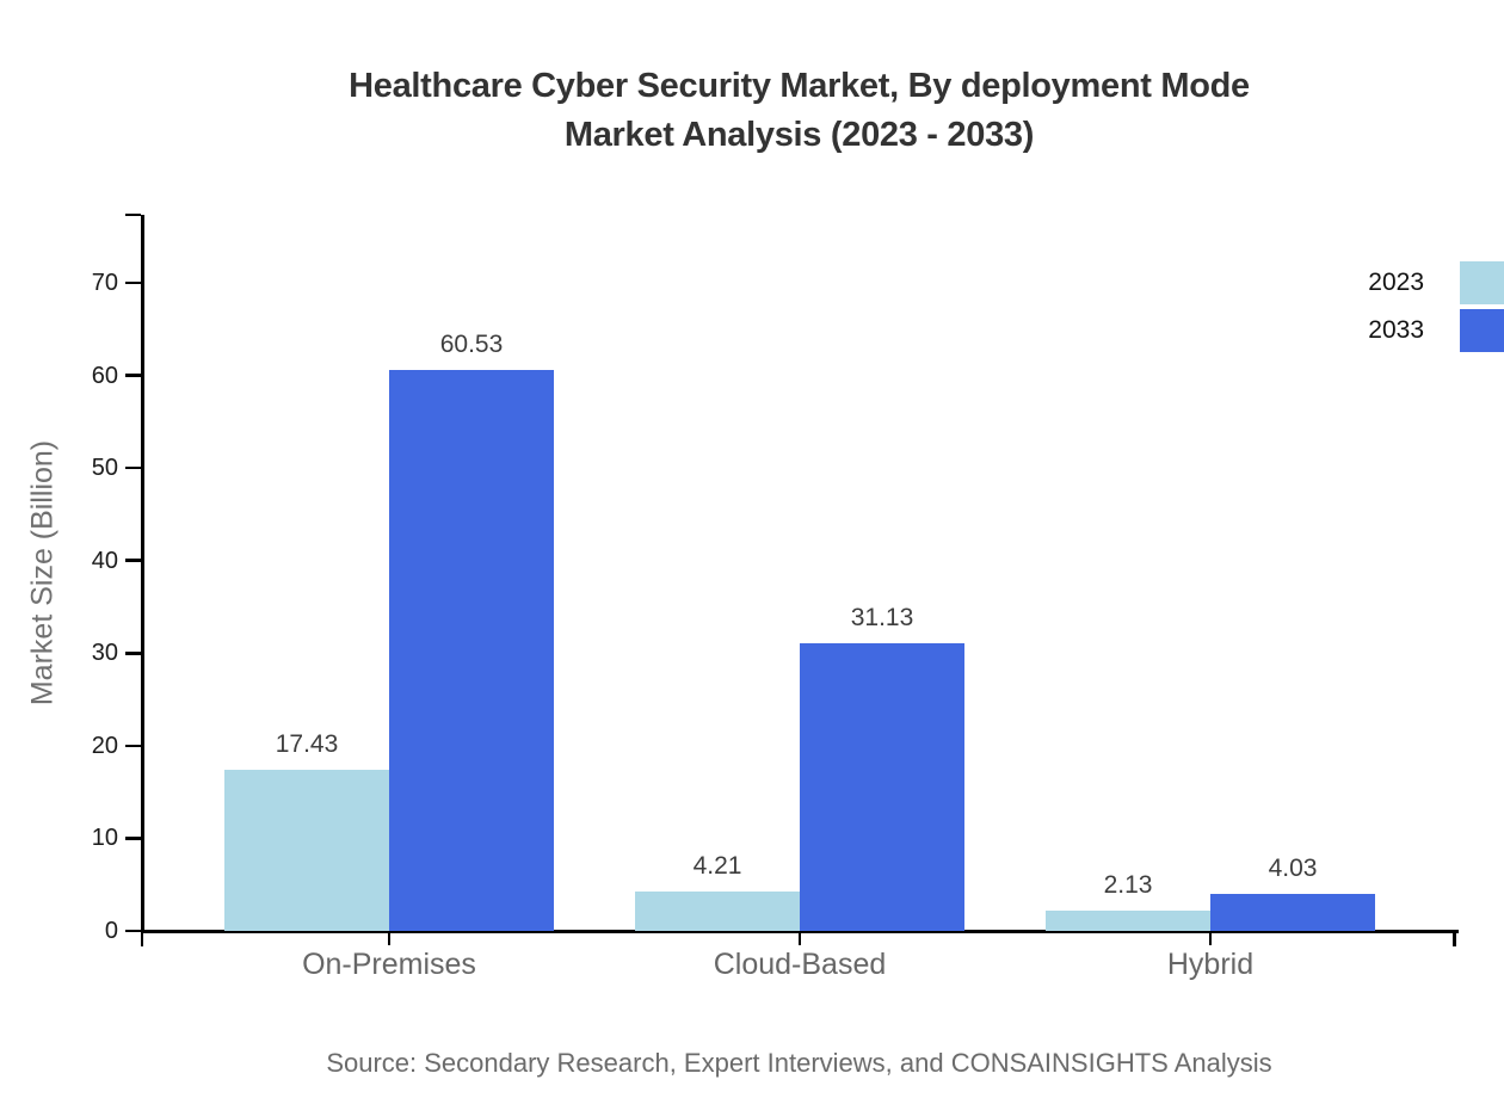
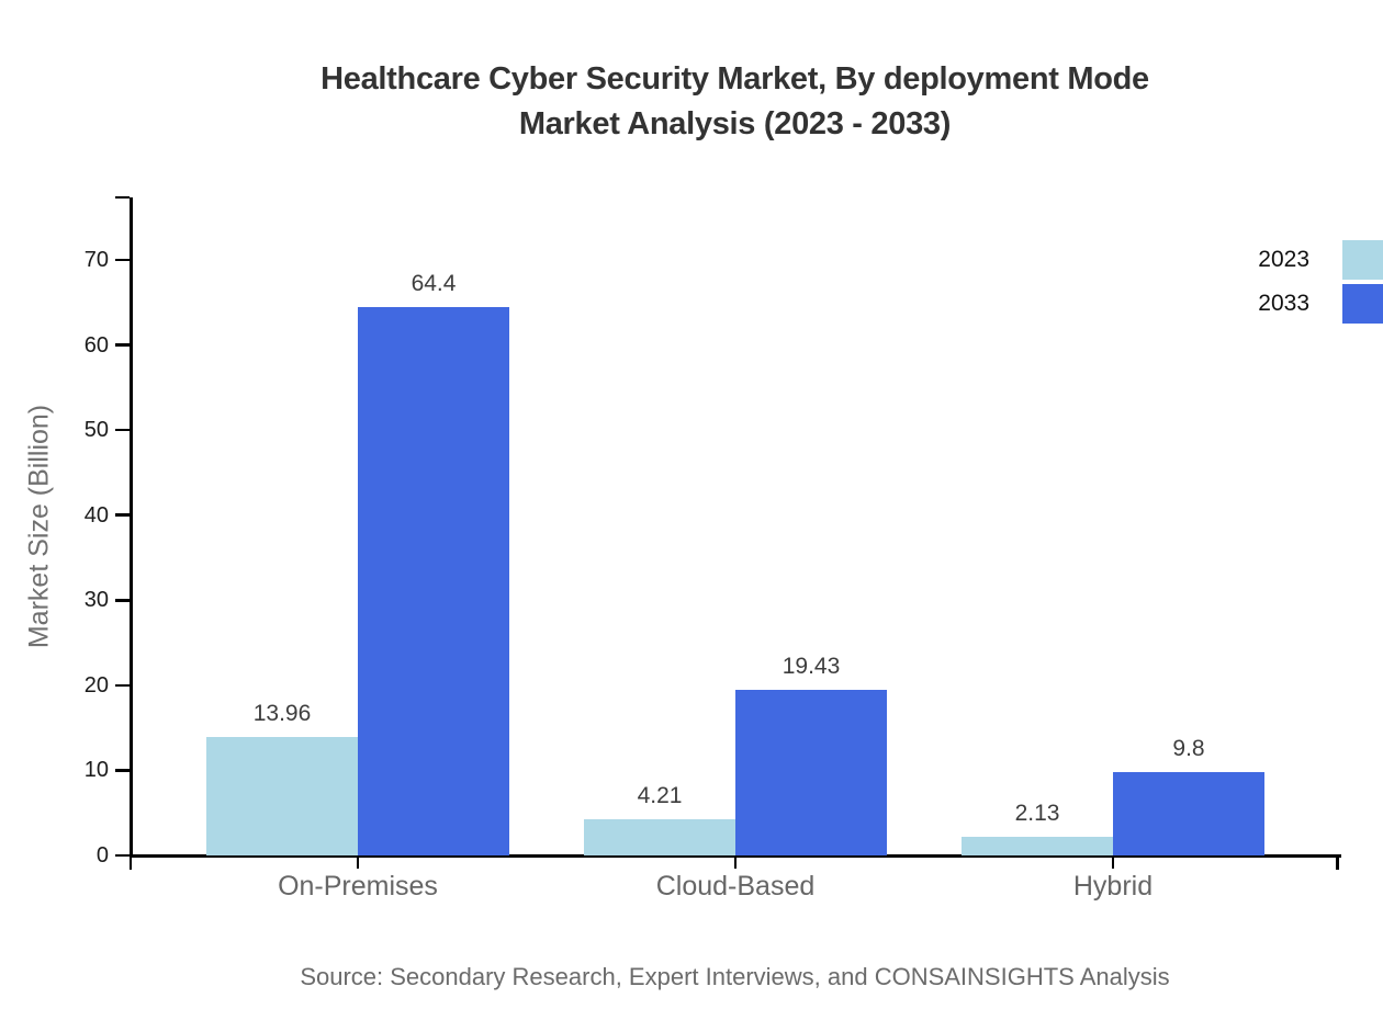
2023/On-Premises: 17.43 -> 13.96
2033/On-Premises: 60.53 -> 64.4
2033/Cloud-Based: 31.13 -> 19.43
2033/Hybrid: 4.03 -> 9.8
